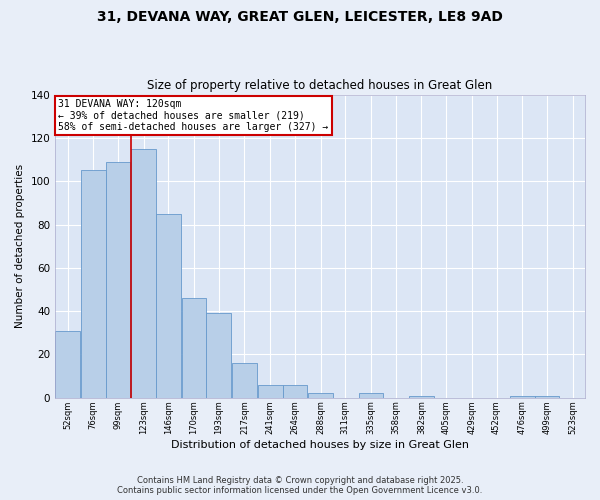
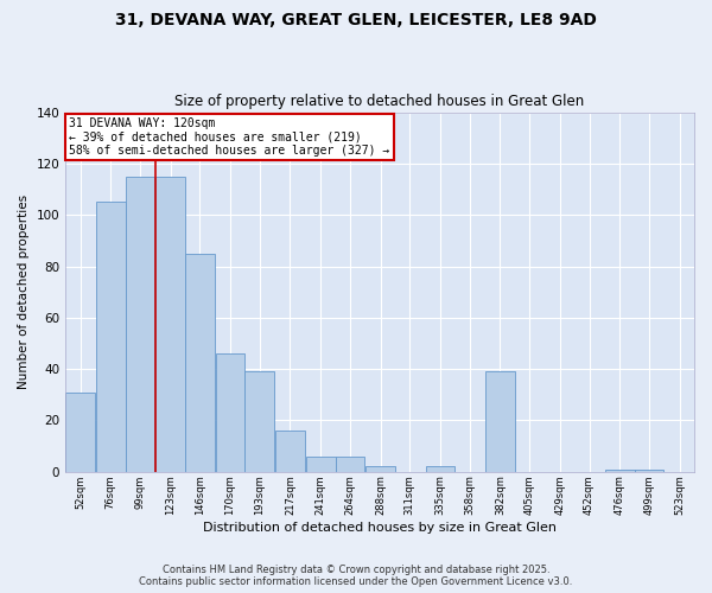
99sqm: 109 -> 115
382sqm: 1 -> 39
